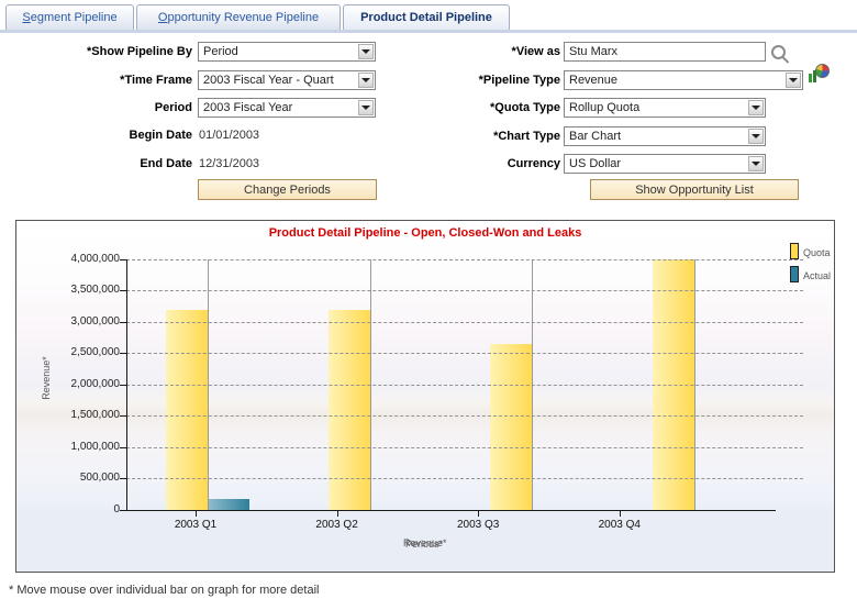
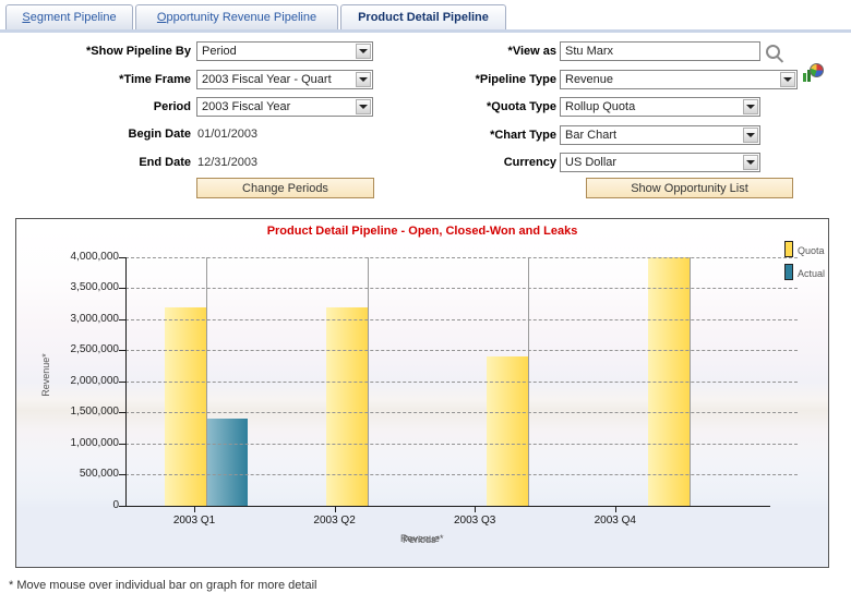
Actual/2003 Q1: 200000 -> 1400000
Quota/2003 Q3: 2600000 -> 2400000
